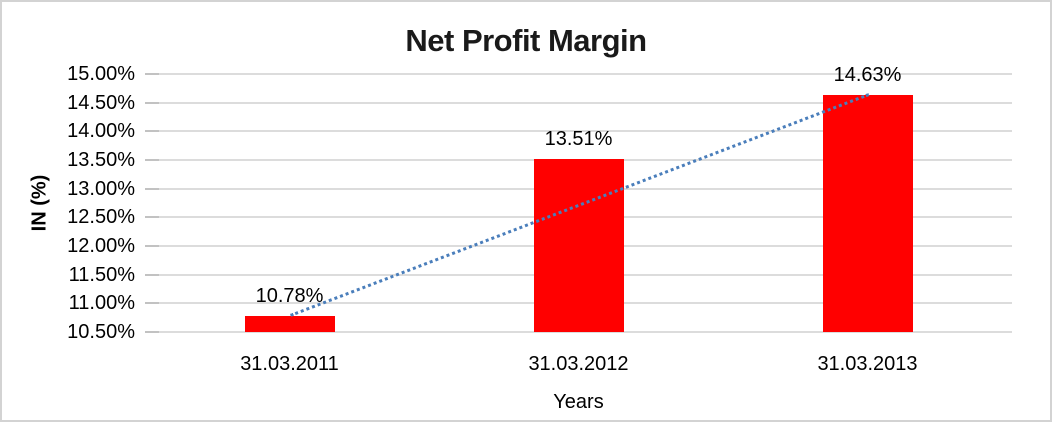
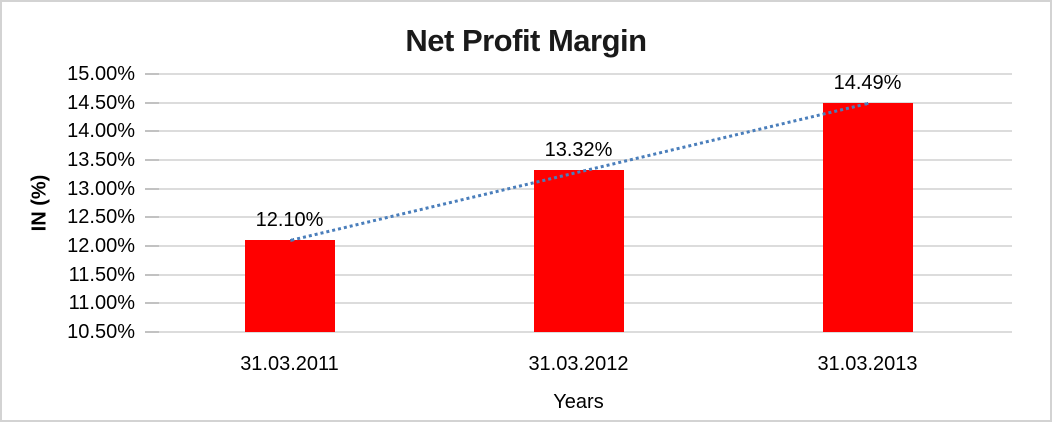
31.03.2011: 10.78% -> 12.10%
31.03.2012: 13.51% -> 13.32%
31.03.2013: 14.63% -> 14.49%
